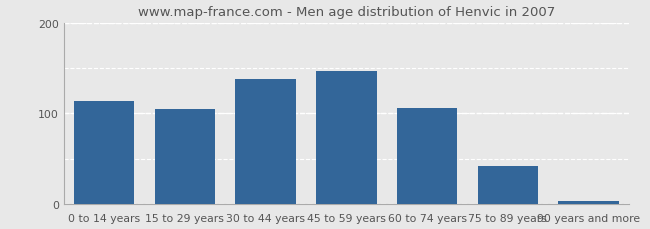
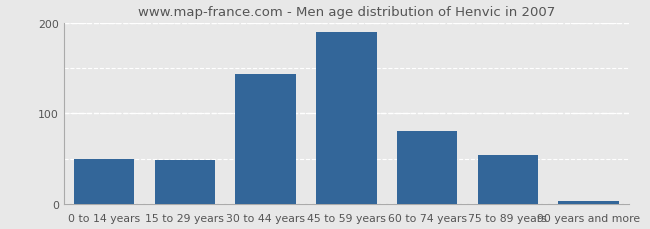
0 to 14 years: 114 -> 50
15 to 29 years: 105 -> 48
30 to 44 years: 138 -> 144
45 to 59 years: 147 -> 190
60 to 74 years: 106 -> 80
75 to 89 years: 42 -> 54
